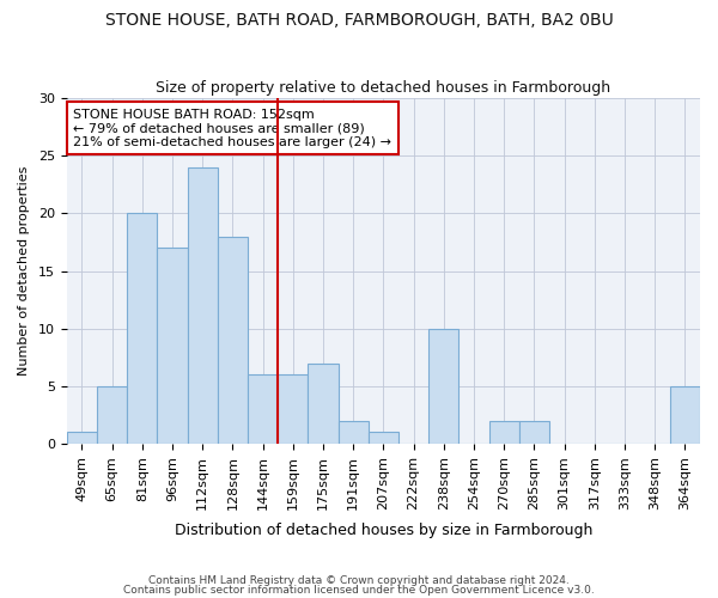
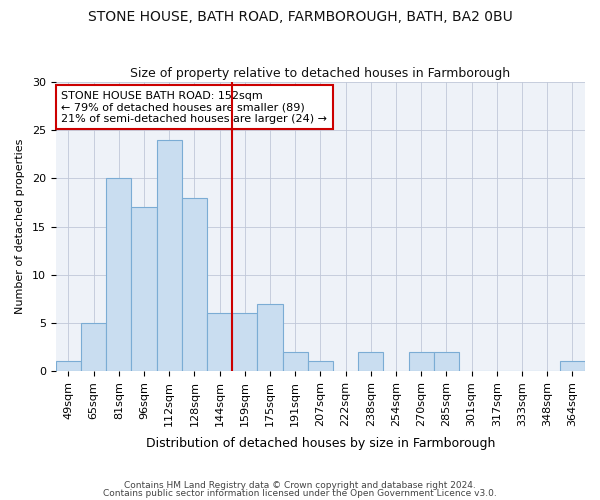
238sqm: 10 -> 2
364sqm: 5 -> 1
